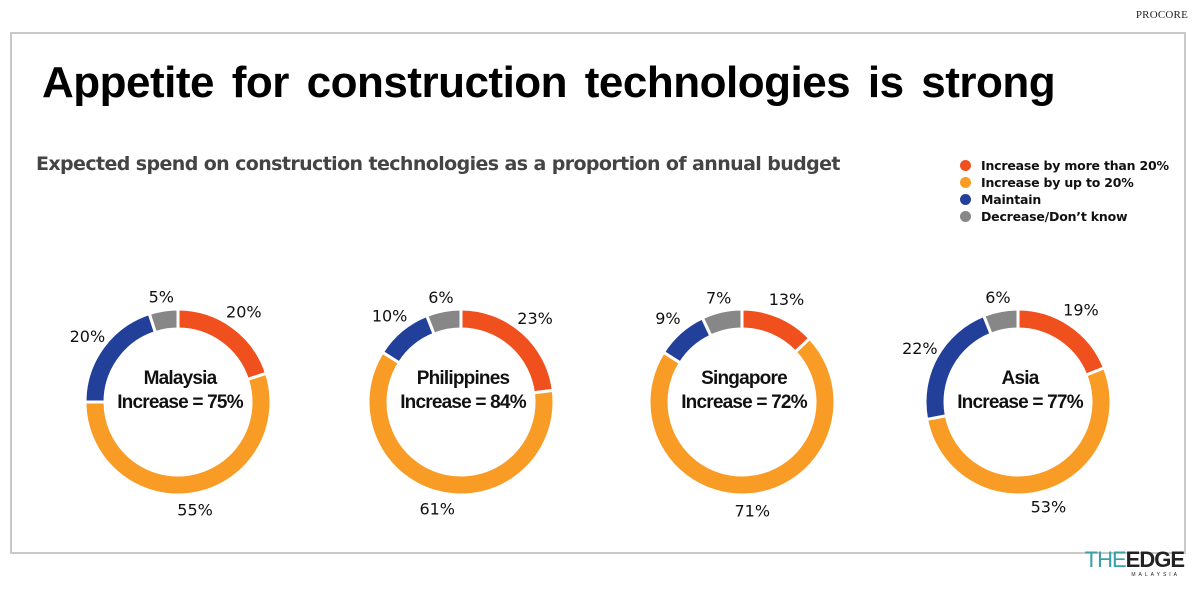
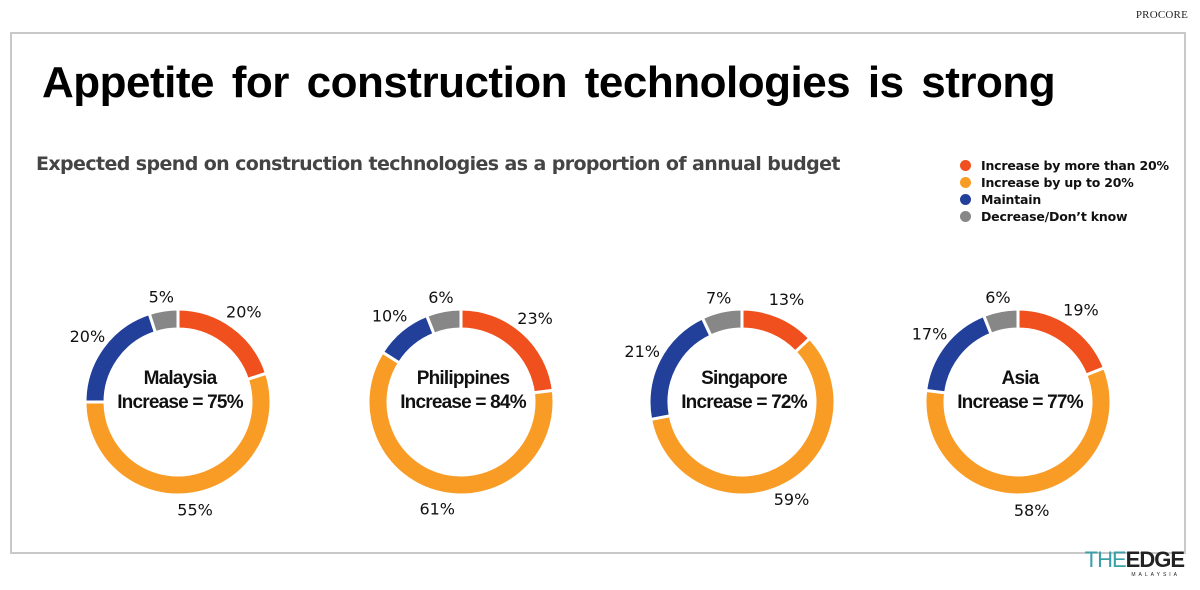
Singapore/Increase by up to 20%: 71% -> 59%
Singapore/Maintain: 9% -> 21%
Asia/Increase by up to 20%: 53% -> 58%
Asia/Maintain: 22% -> 17%
